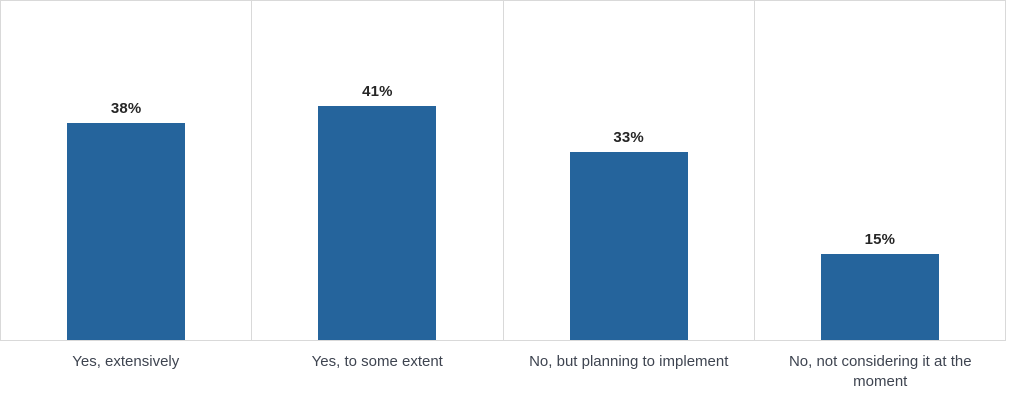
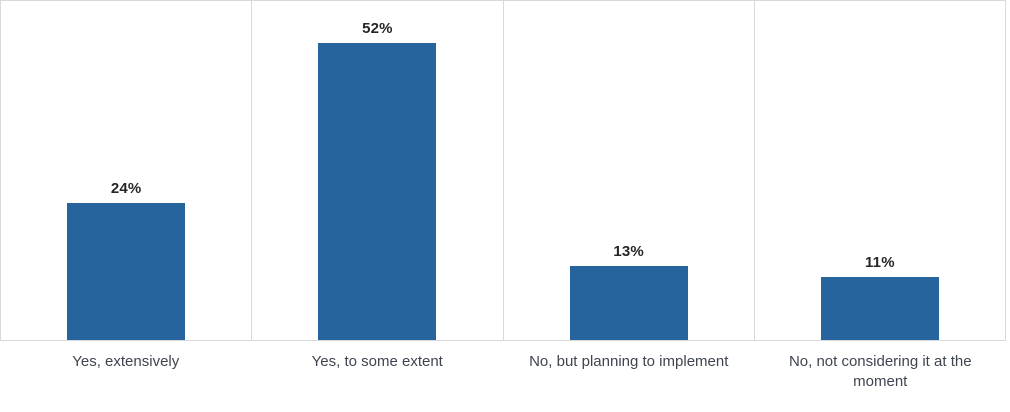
Yes, extensively: 38% -> 24%
Yes, to some extent: 41% -> 52%
No, but planning to implement: 33% -> 13%
No, not considering it at the moment: 15% -> 11%
